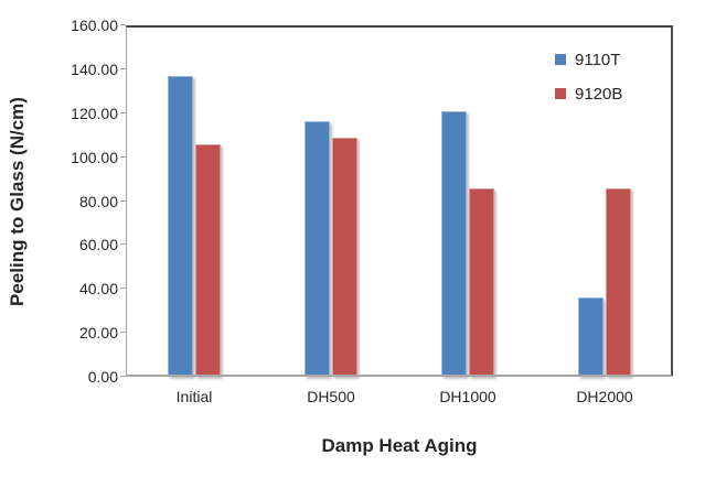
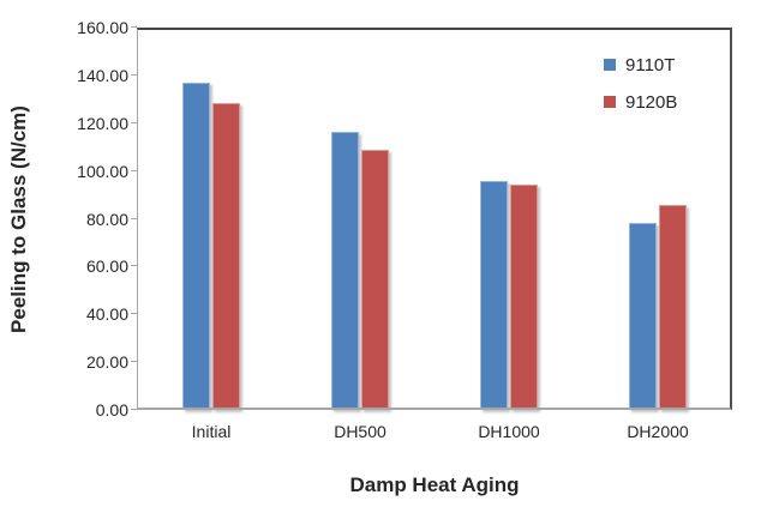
9120B/Initial: 106 -> 128
9110T/DH1000: 121 -> 96
9120B/DH1000: 86 -> 94
9110T/DH2000: 36 -> 78
